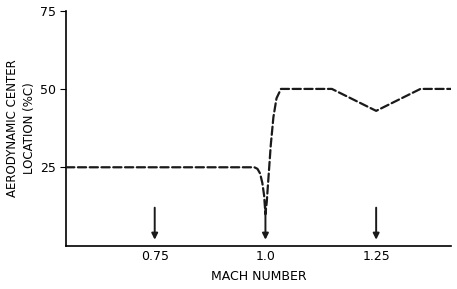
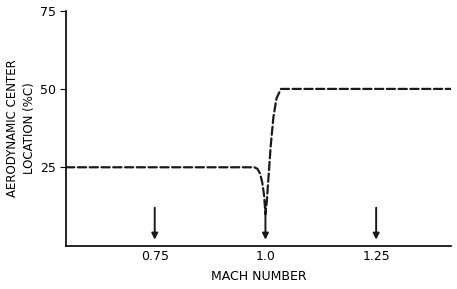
1.25: 43.0 -> 50.0
